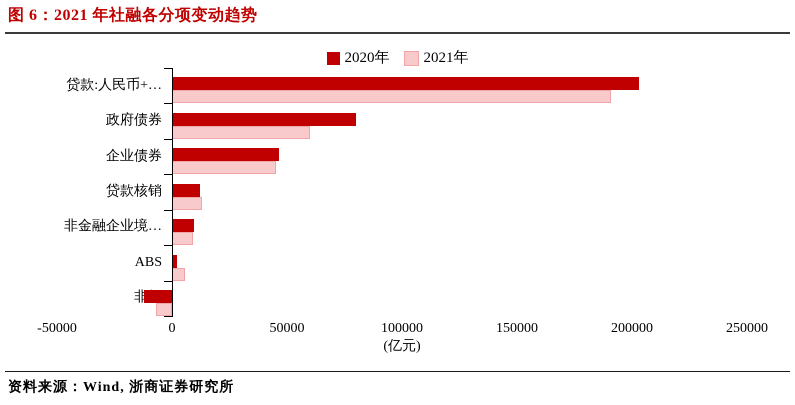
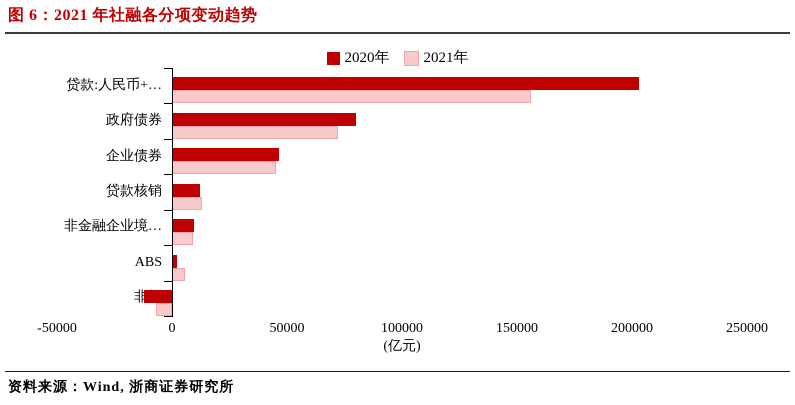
2021年/贷款:人民币+…: 191000 -> 156000
2021年/政府债券: 60000 -> 72000
